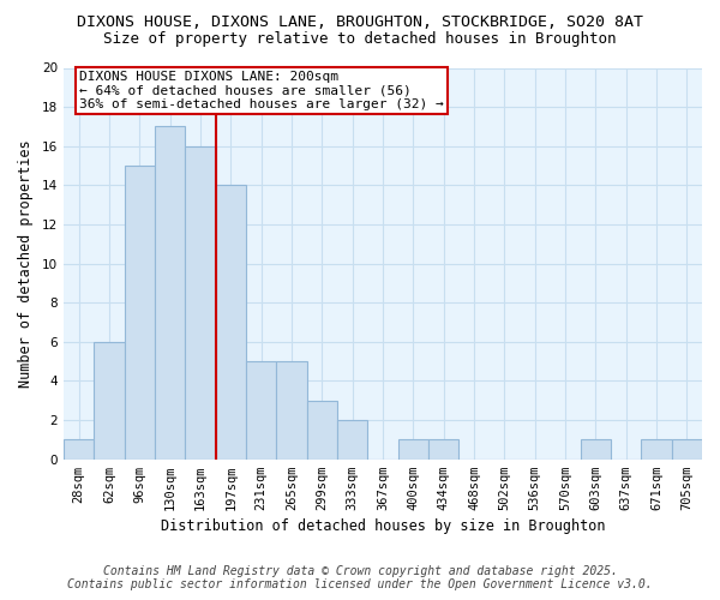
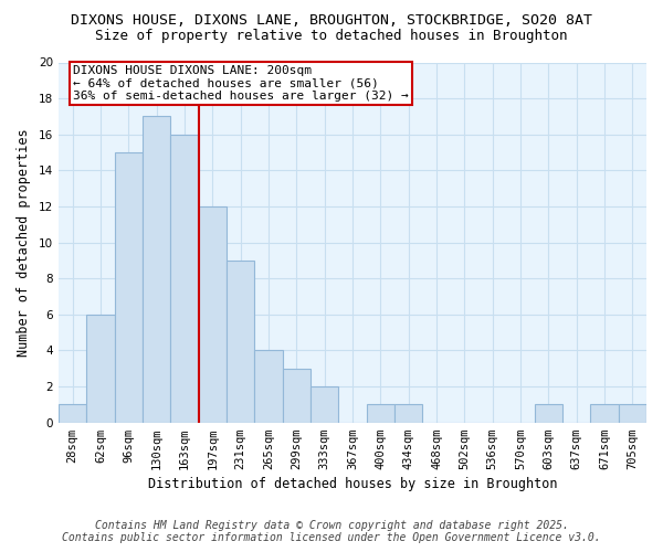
197sqm: 14 -> 12
231sqm: 5 -> 9
265sqm: 5 -> 4
